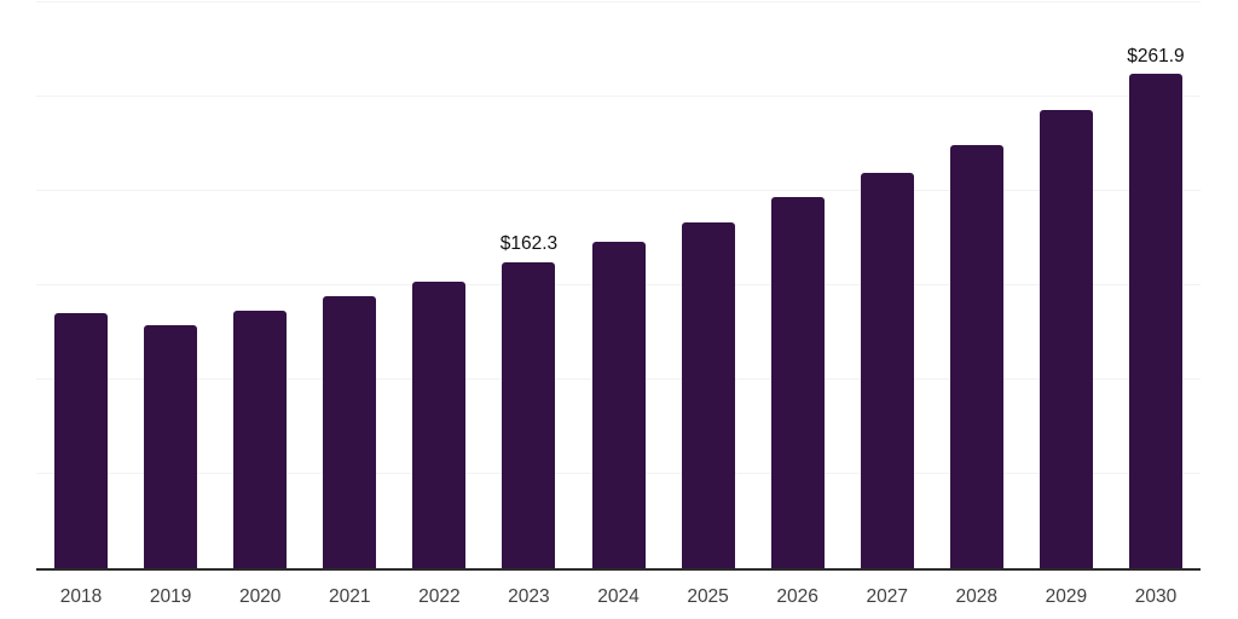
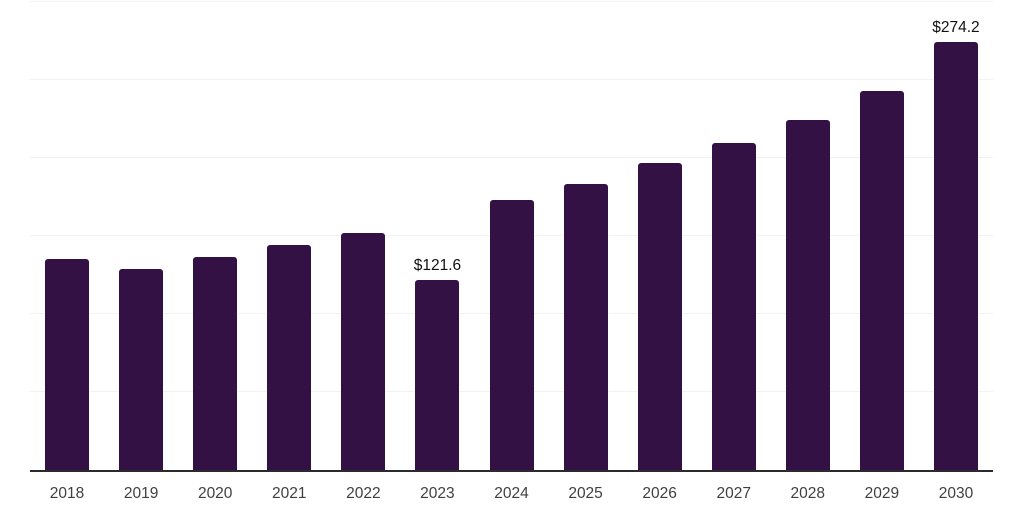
2023: $162.3 -> $121.6
2030: $261.9 -> $274.2
